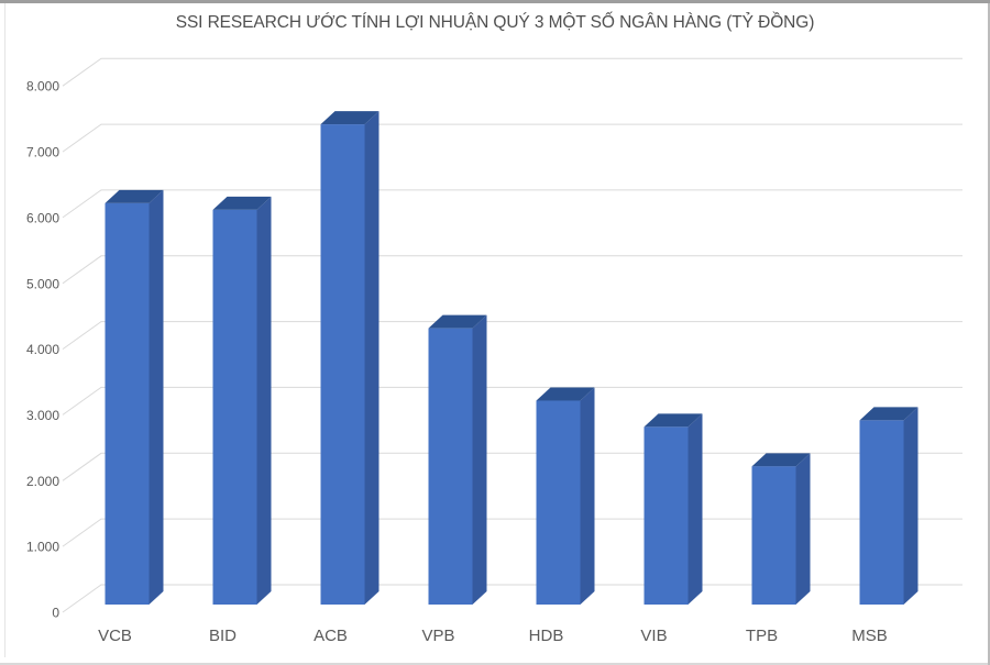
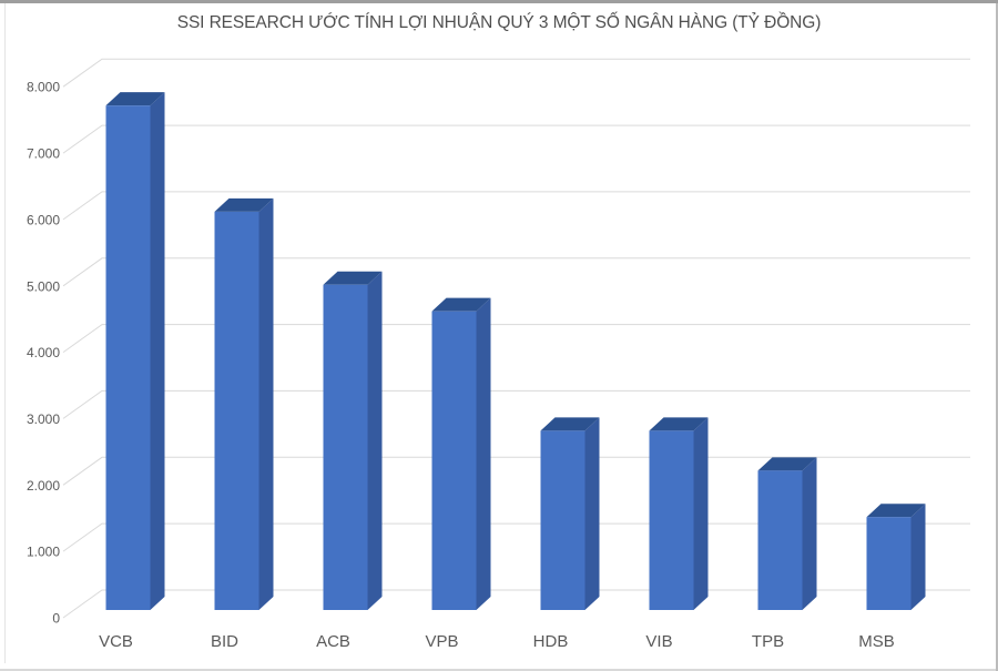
VCB: 6100 -> 7600
ACB: 7300 -> 4900
VPB: 4200 -> 4500
HDB: 3100 -> 2700
MSB: 2800 -> 1400
